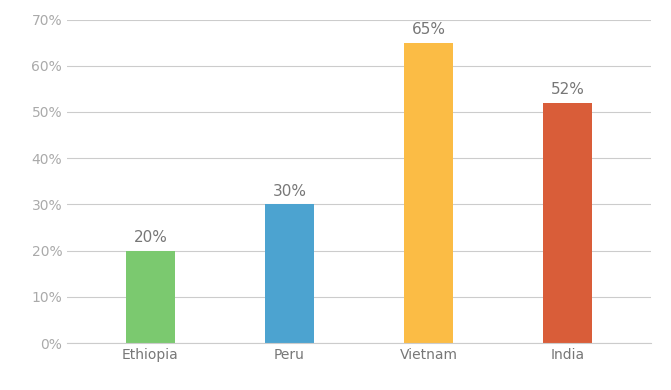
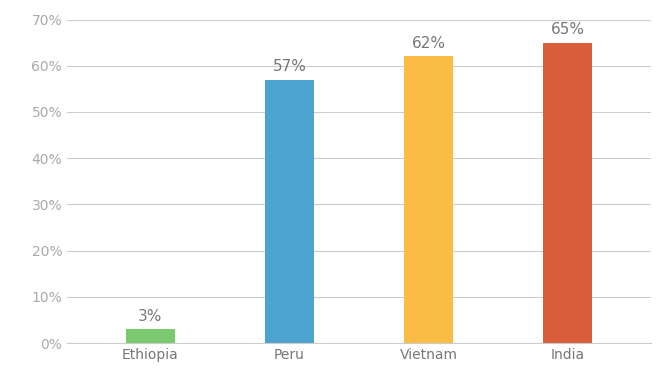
Ethiopia: 20% -> 3%
Peru: 30% -> 57%
Vietnam: 65% -> 62%
India: 52% -> 65%
